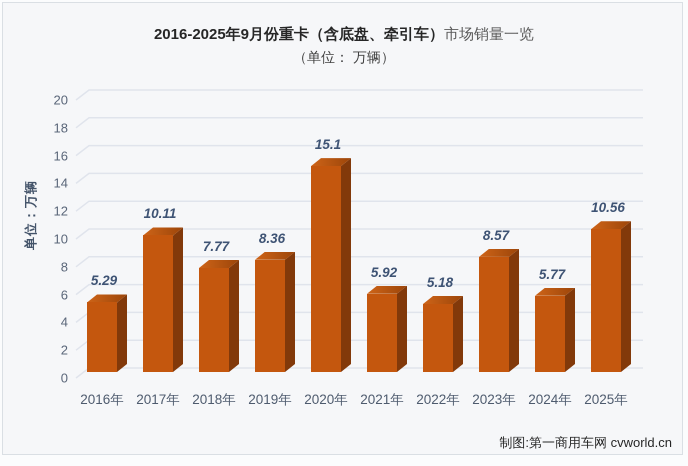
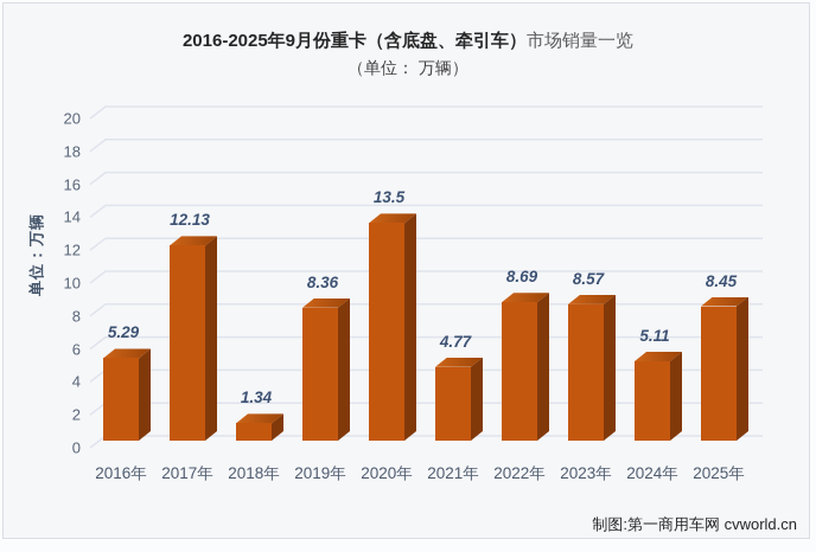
2017年: 10.11 -> 12.13
2018年: 7.77 -> 1.34
2020年: 15.1 -> 13.5
2021年: 5.92 -> 4.77
2022年: 5.18 -> 8.69
2024年: 5.77 -> 5.11
2025年: 10.56 -> 8.45
